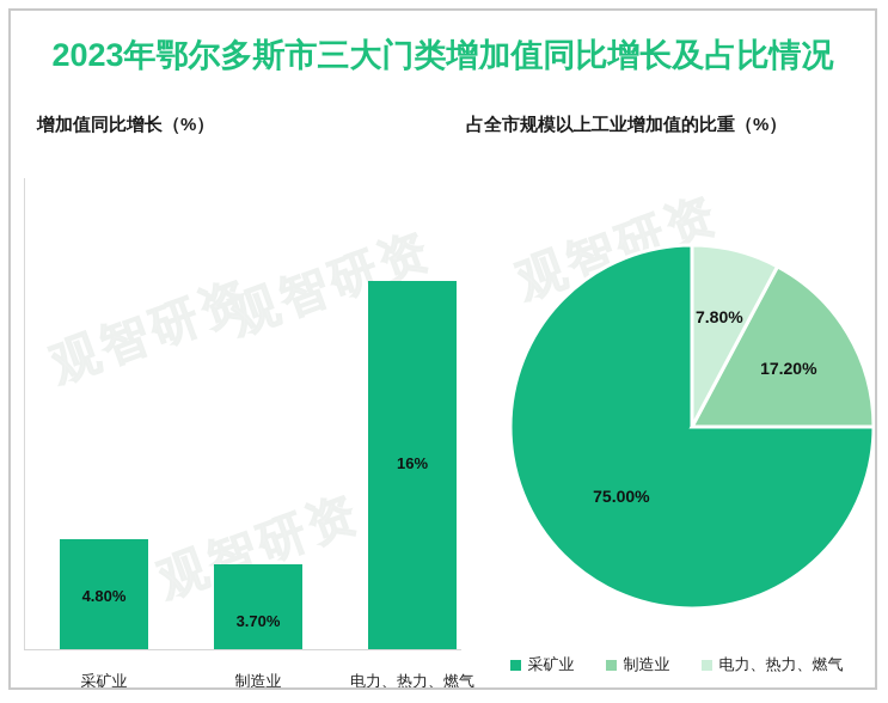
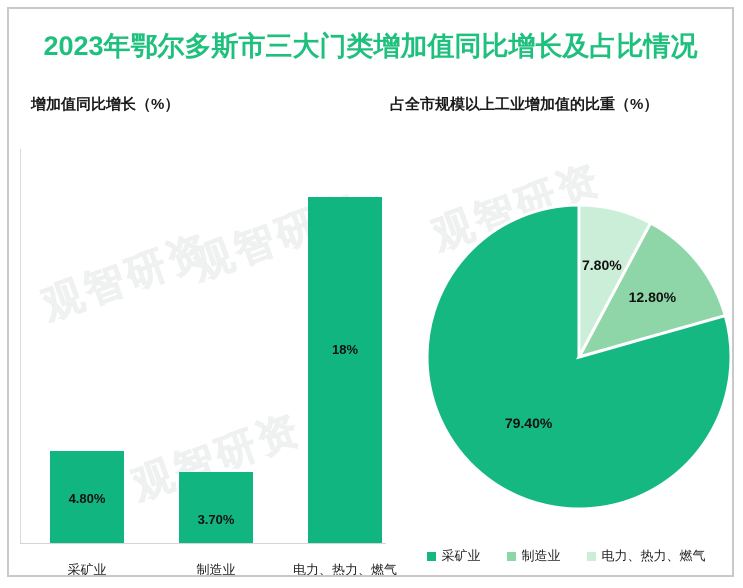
增加值同比增长（%）/电力、热力、燃气: 16% -> 18%
占全市规模以上工业增加值的比重（%）/采矿业: 75.00% -> 79.40%
占全市规模以上工业增加值的比重（%）/制造业: 17.20% -> 12.80%
